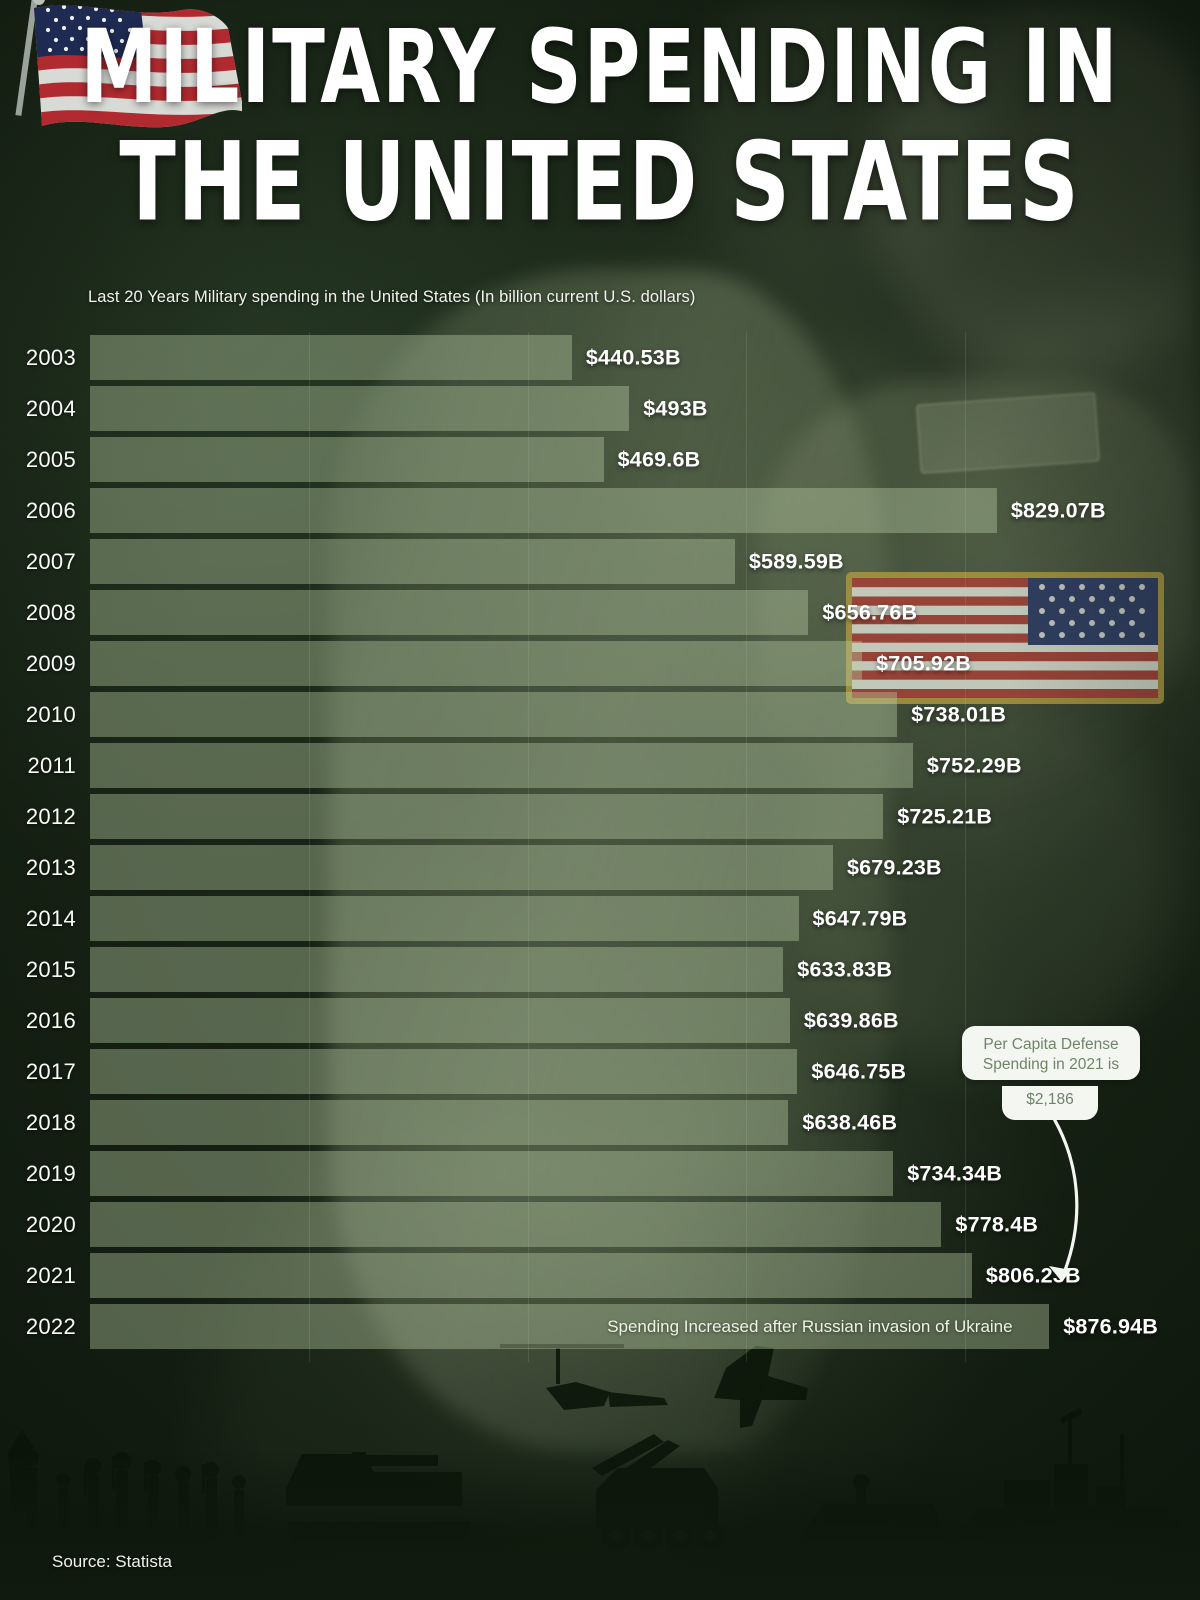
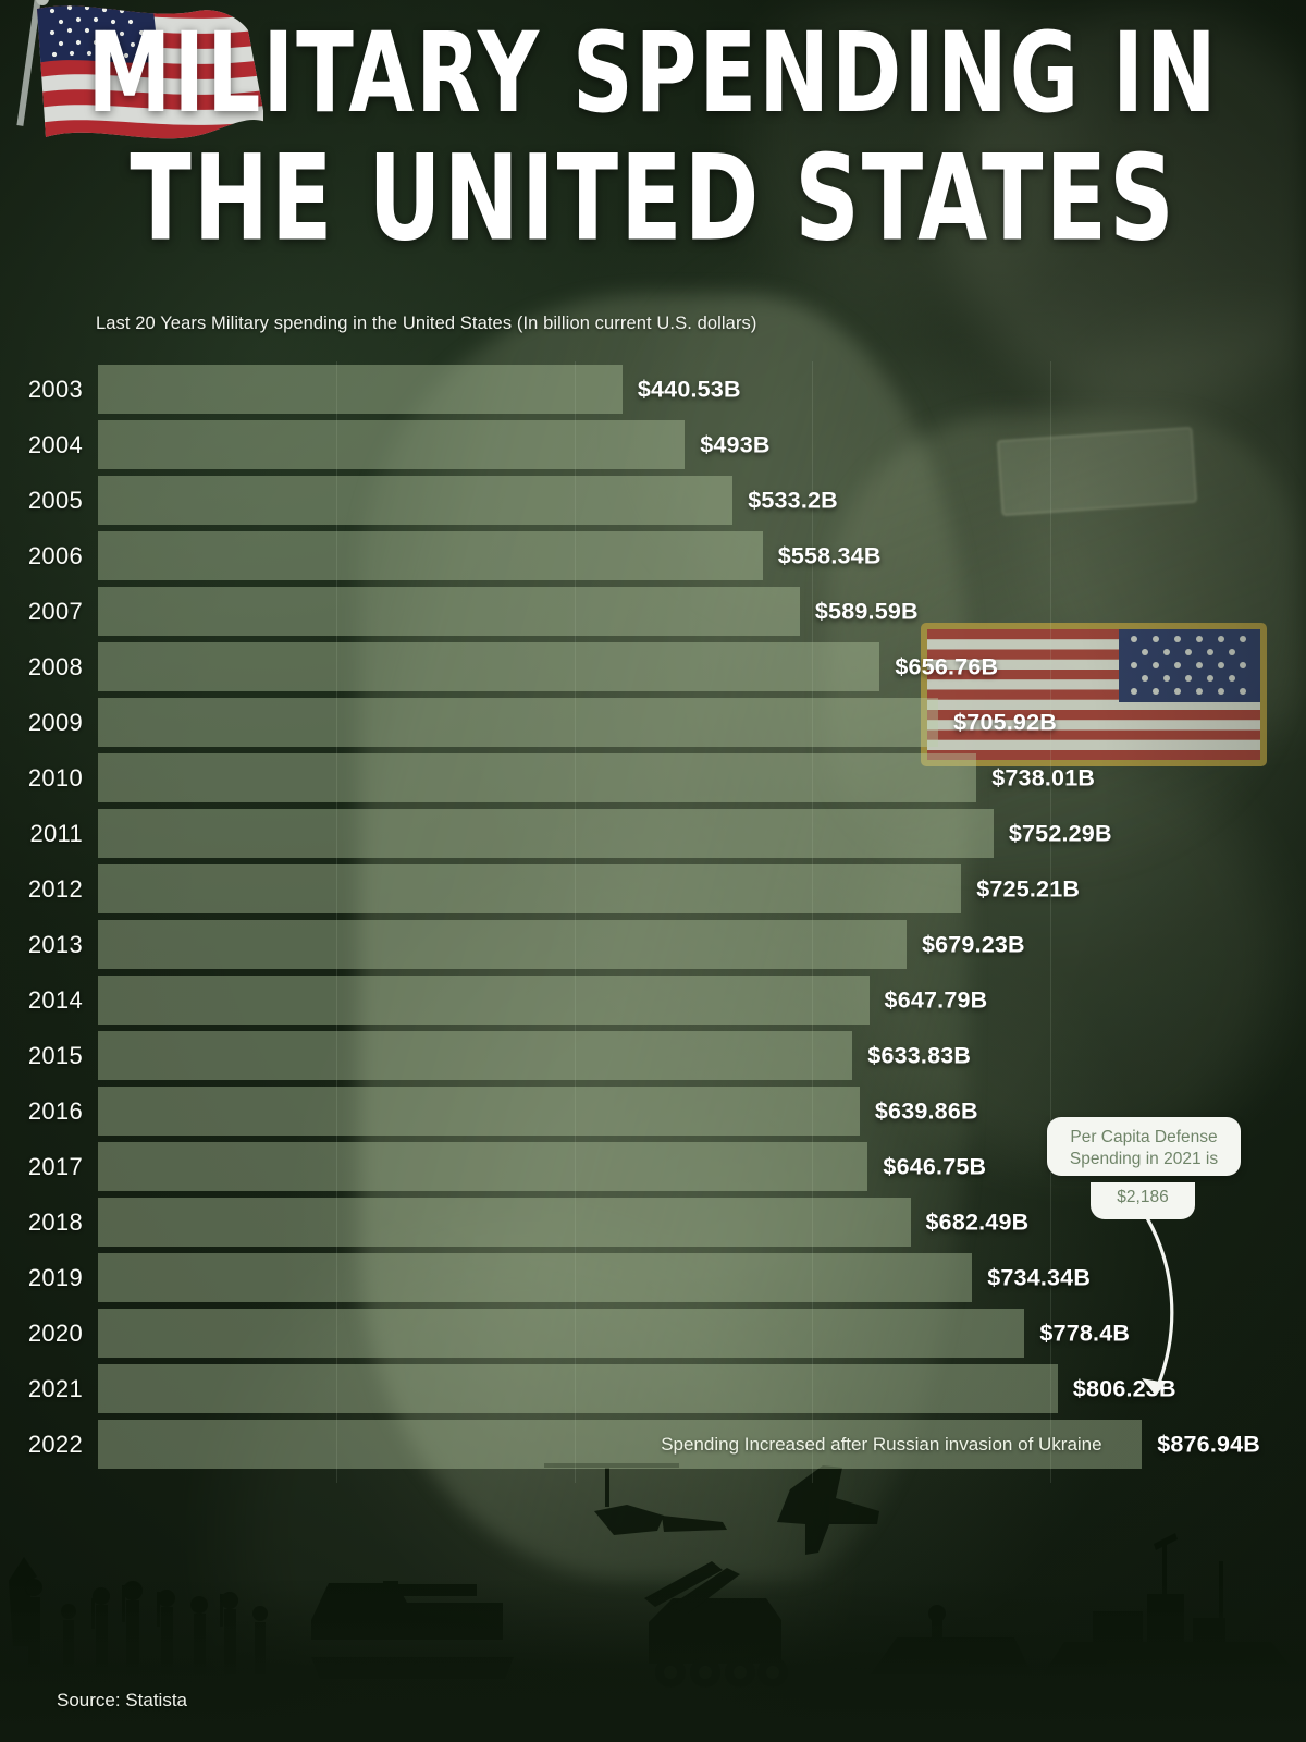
2005: $469.6B -> $533.2B
2006: $829.07B -> $558.34B
2018: $638.46B -> $682.49B
